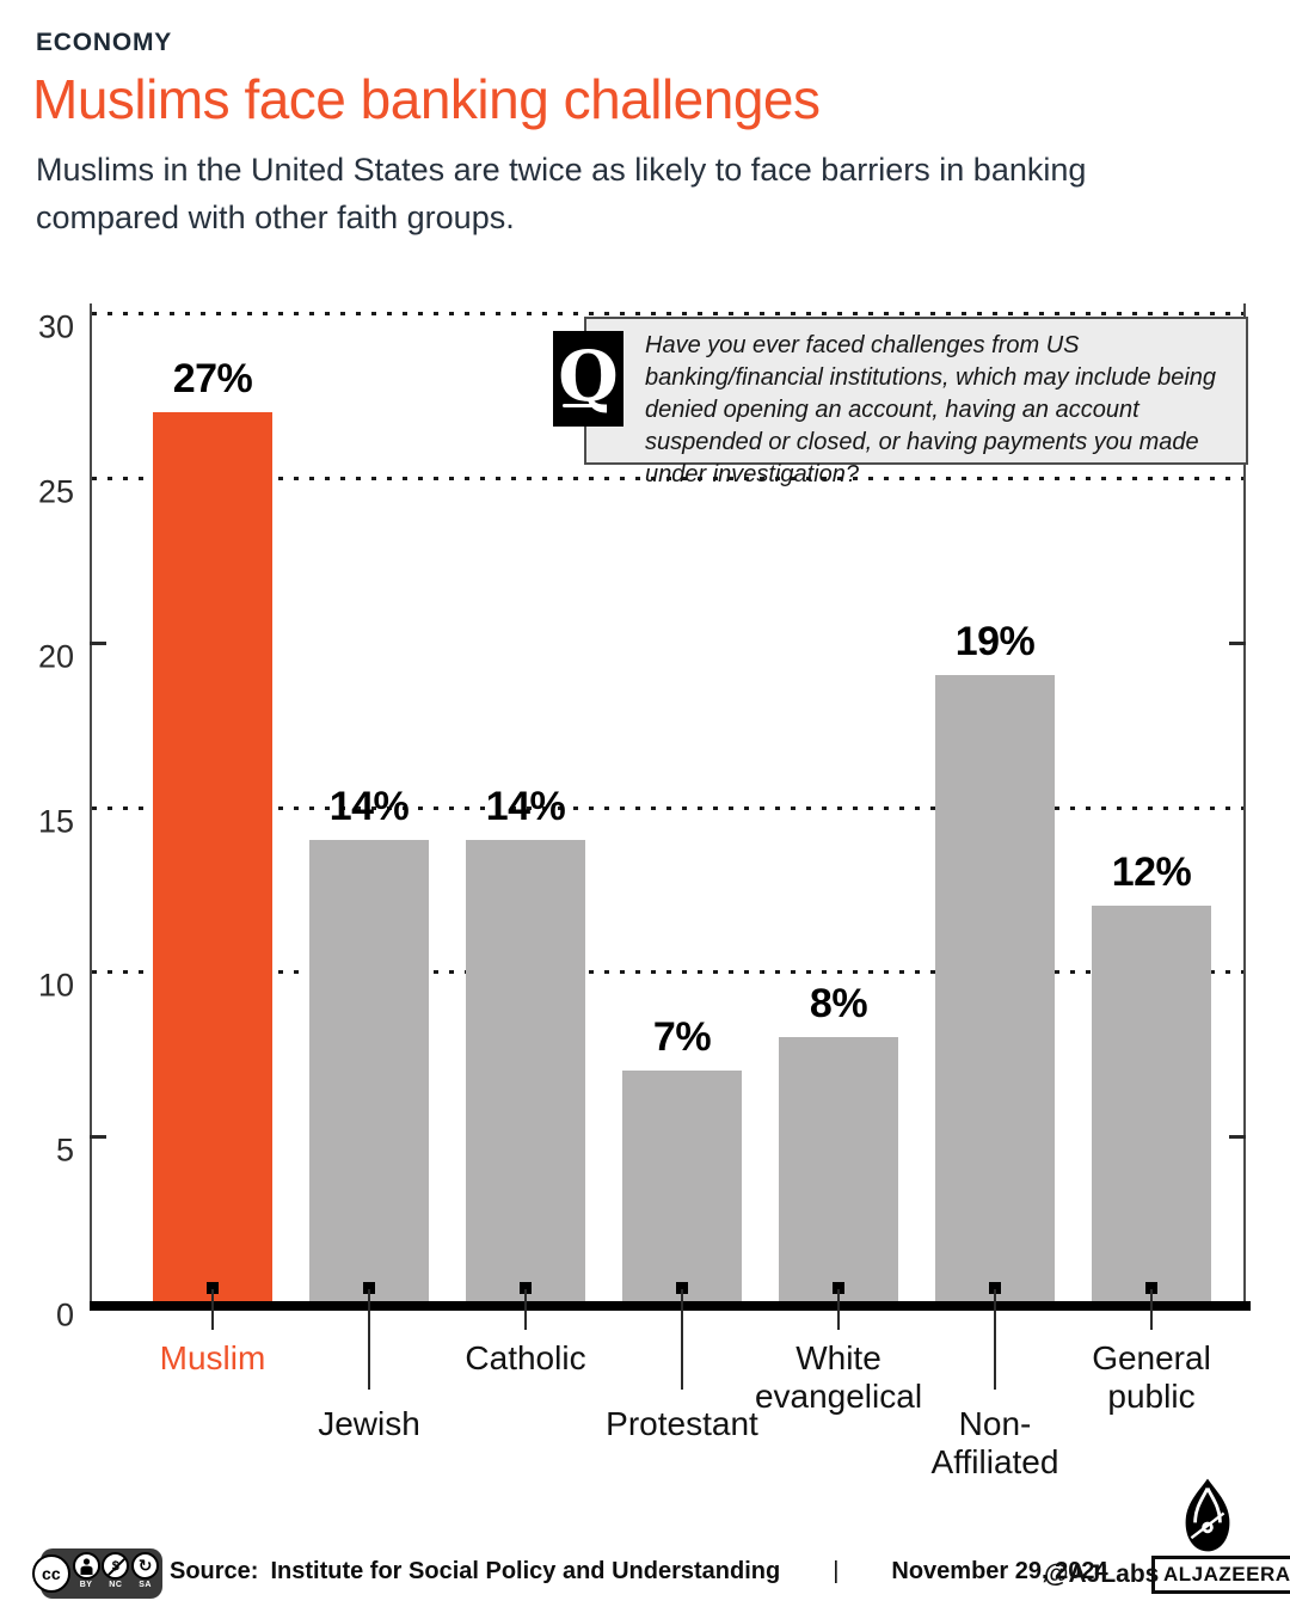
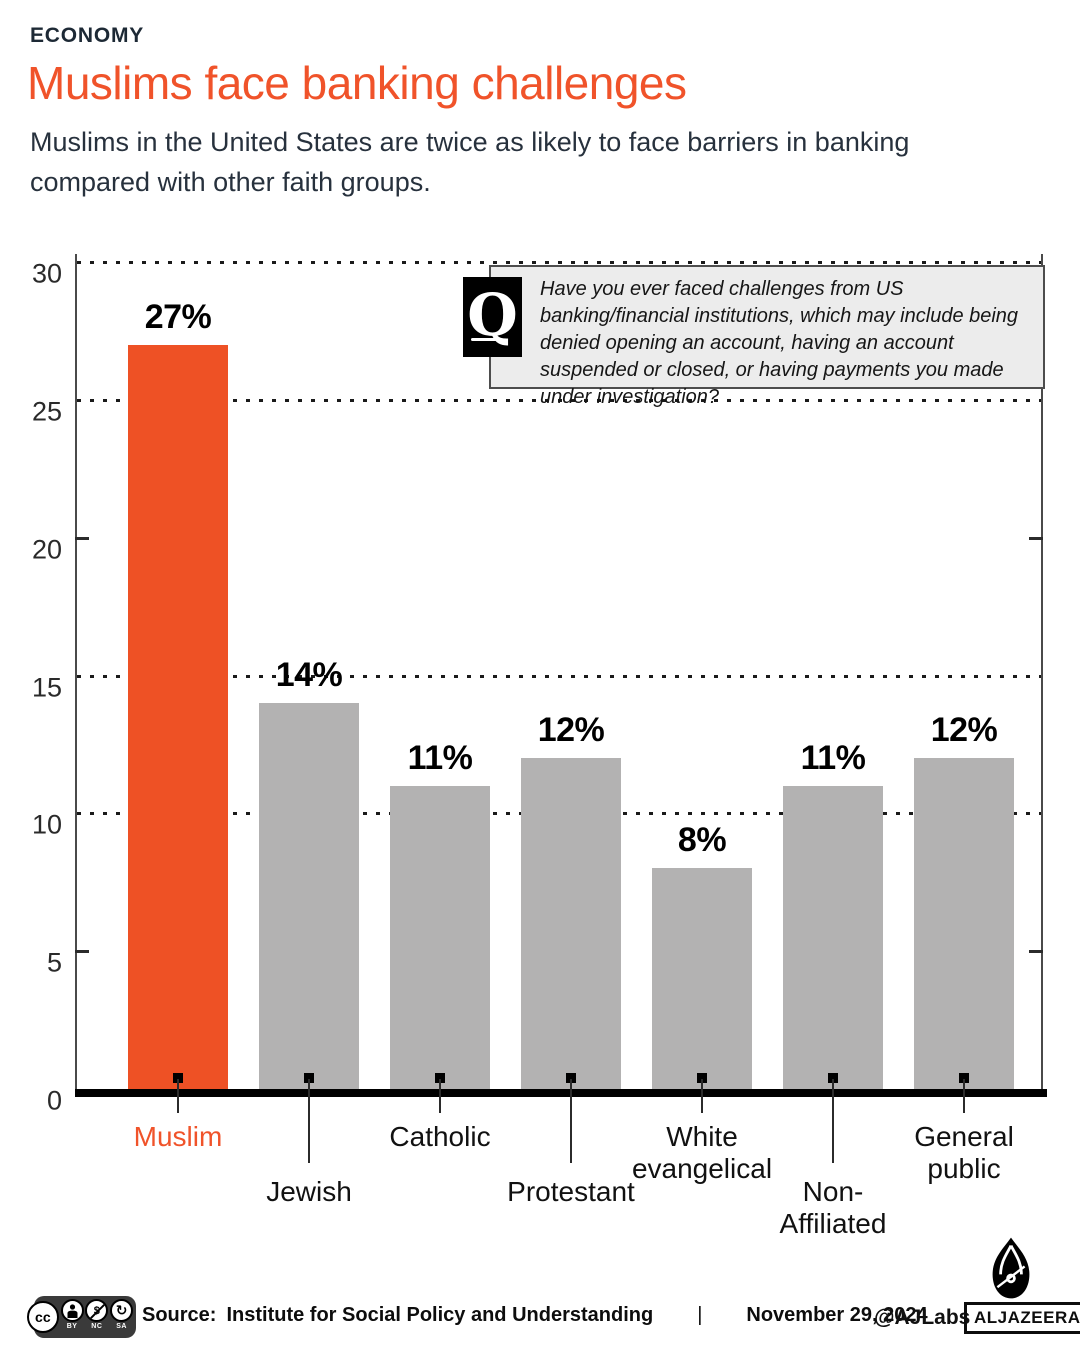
Catholic: 14% -> 11%
Protestant: 7% -> 12%
Non- Affiliated: 19% -> 11%
